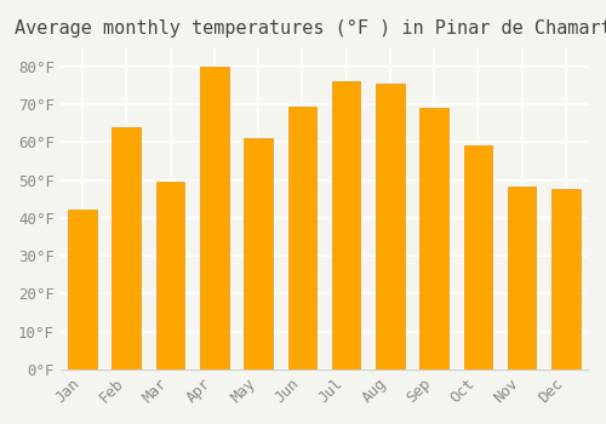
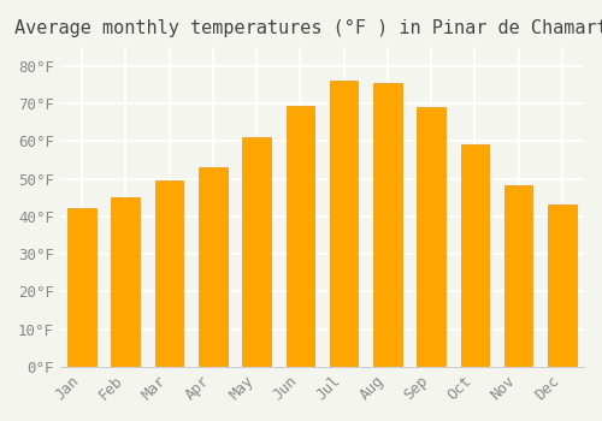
Feb: 64.0°F -> 45.0°F
Apr: 80.0°F -> 53.2°F
Dec: 47.5°F -> 43.2°F
